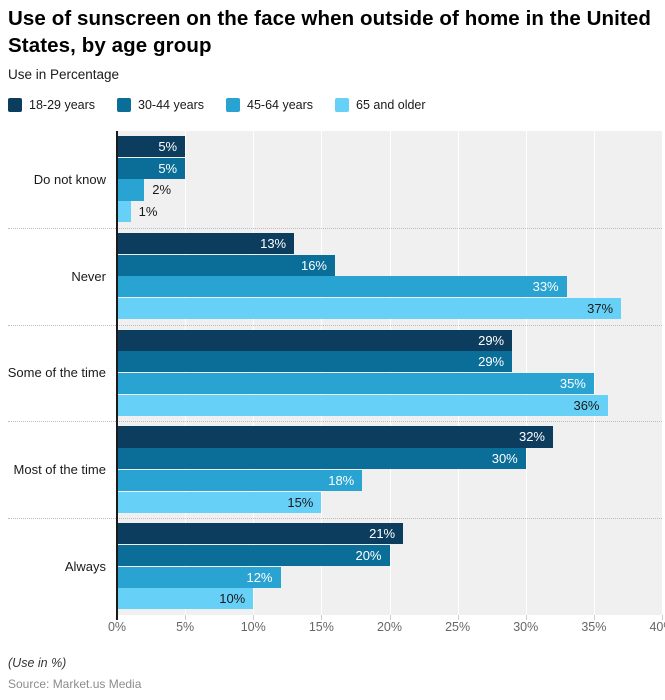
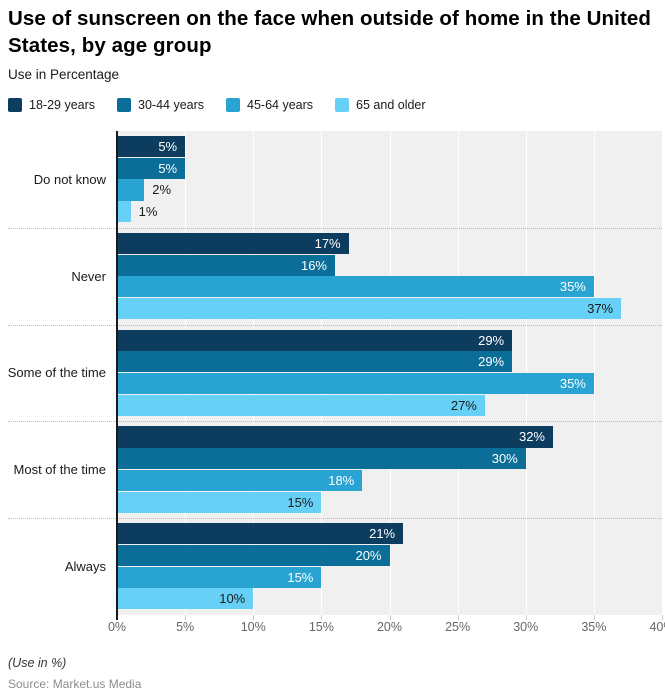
18-29 years/Never: 13% -> 17%
45-64 years/Never: 33% -> 35%
65 and older/Some of the time: 36% -> 27%
45-64 years/Always: 12% -> 15%
